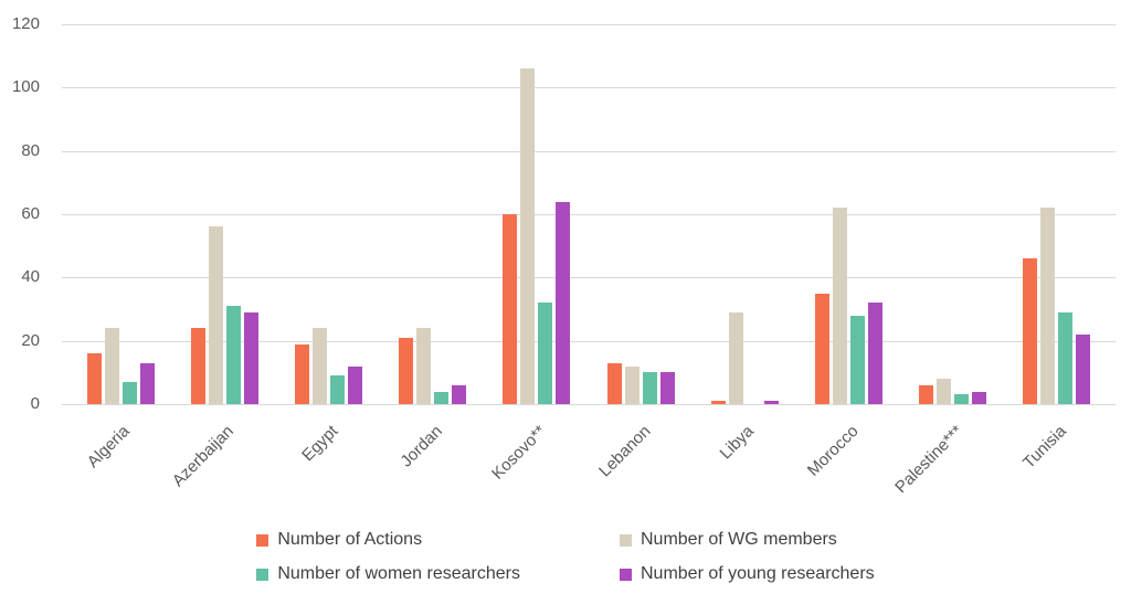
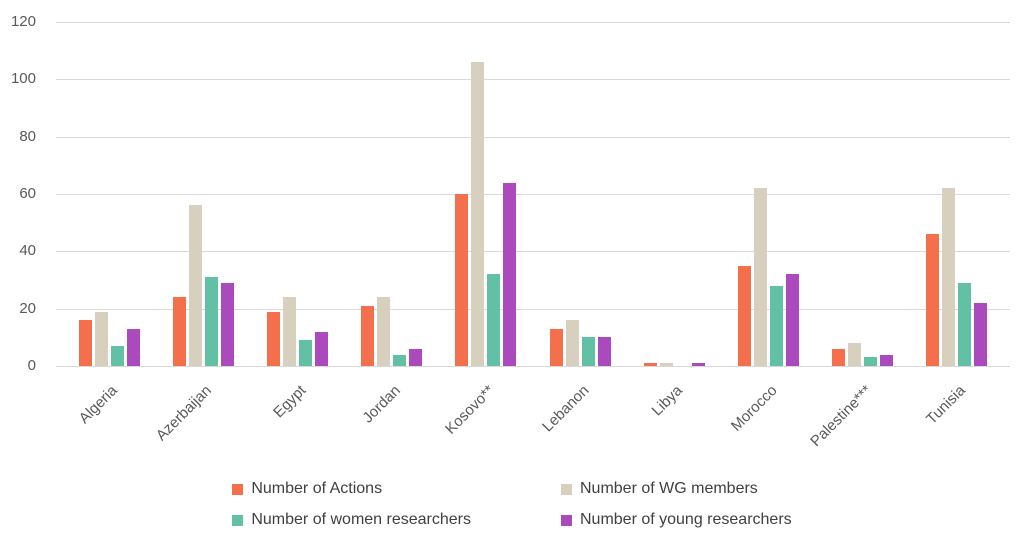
Number of WG members/Algeria: 24 -> 19
Number of WG members/Lebanon: 12 -> 16
Number of WG members/Libya: 29 -> 1
